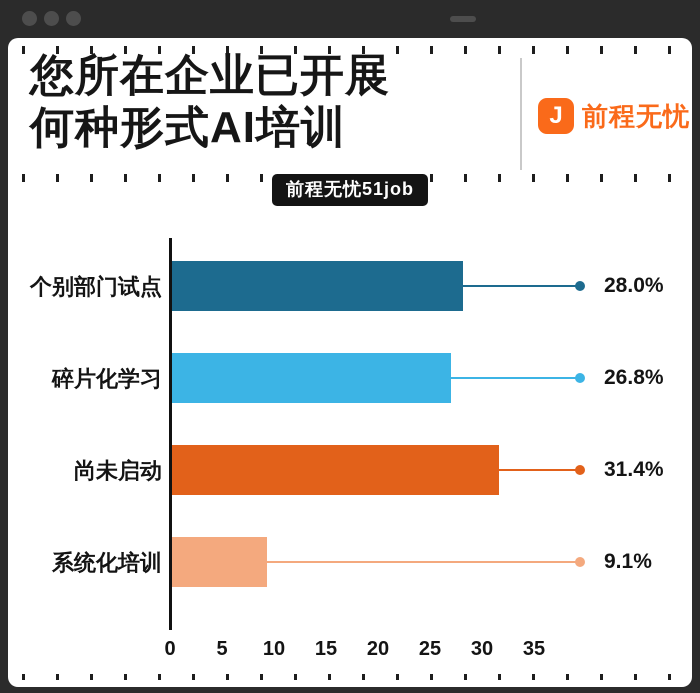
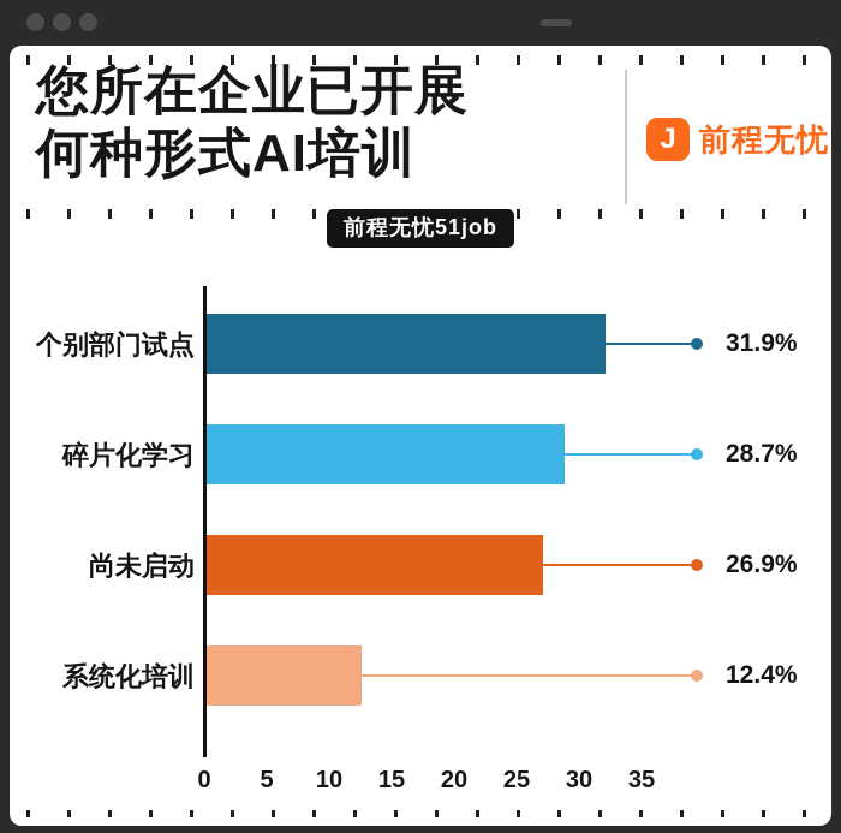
个别部门试点: 28.0% -> 31.9%
碎片化学习: 26.8% -> 28.7%
尚未启动: 31.4% -> 26.9%
系统化培训: 9.1% -> 12.4%
